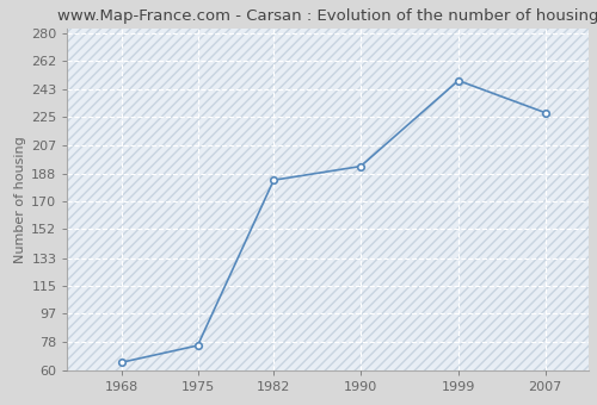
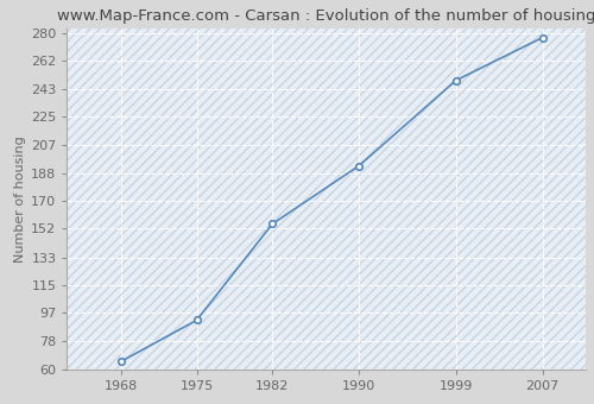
1975: 76 -> 92
1982: 184 -> 155
2007: 228 -> 277
